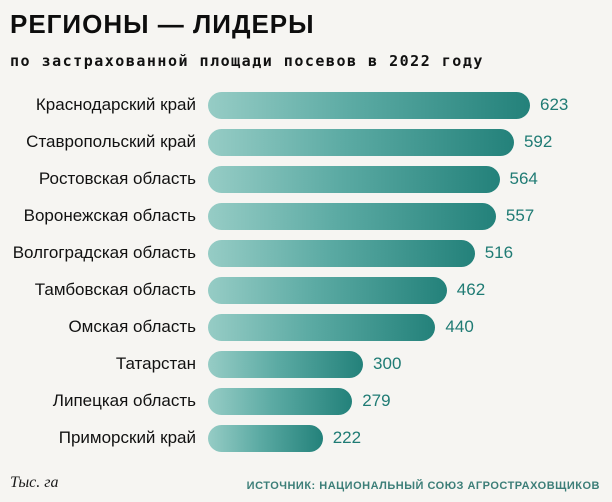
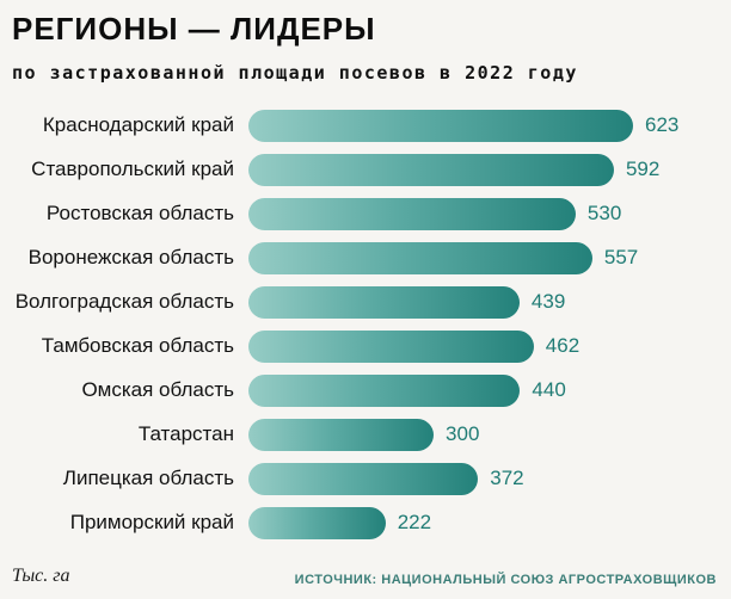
Ростовская область: 564 -> 530
Волгоградская область: 516 -> 439
Липецкая область: 279 -> 372
